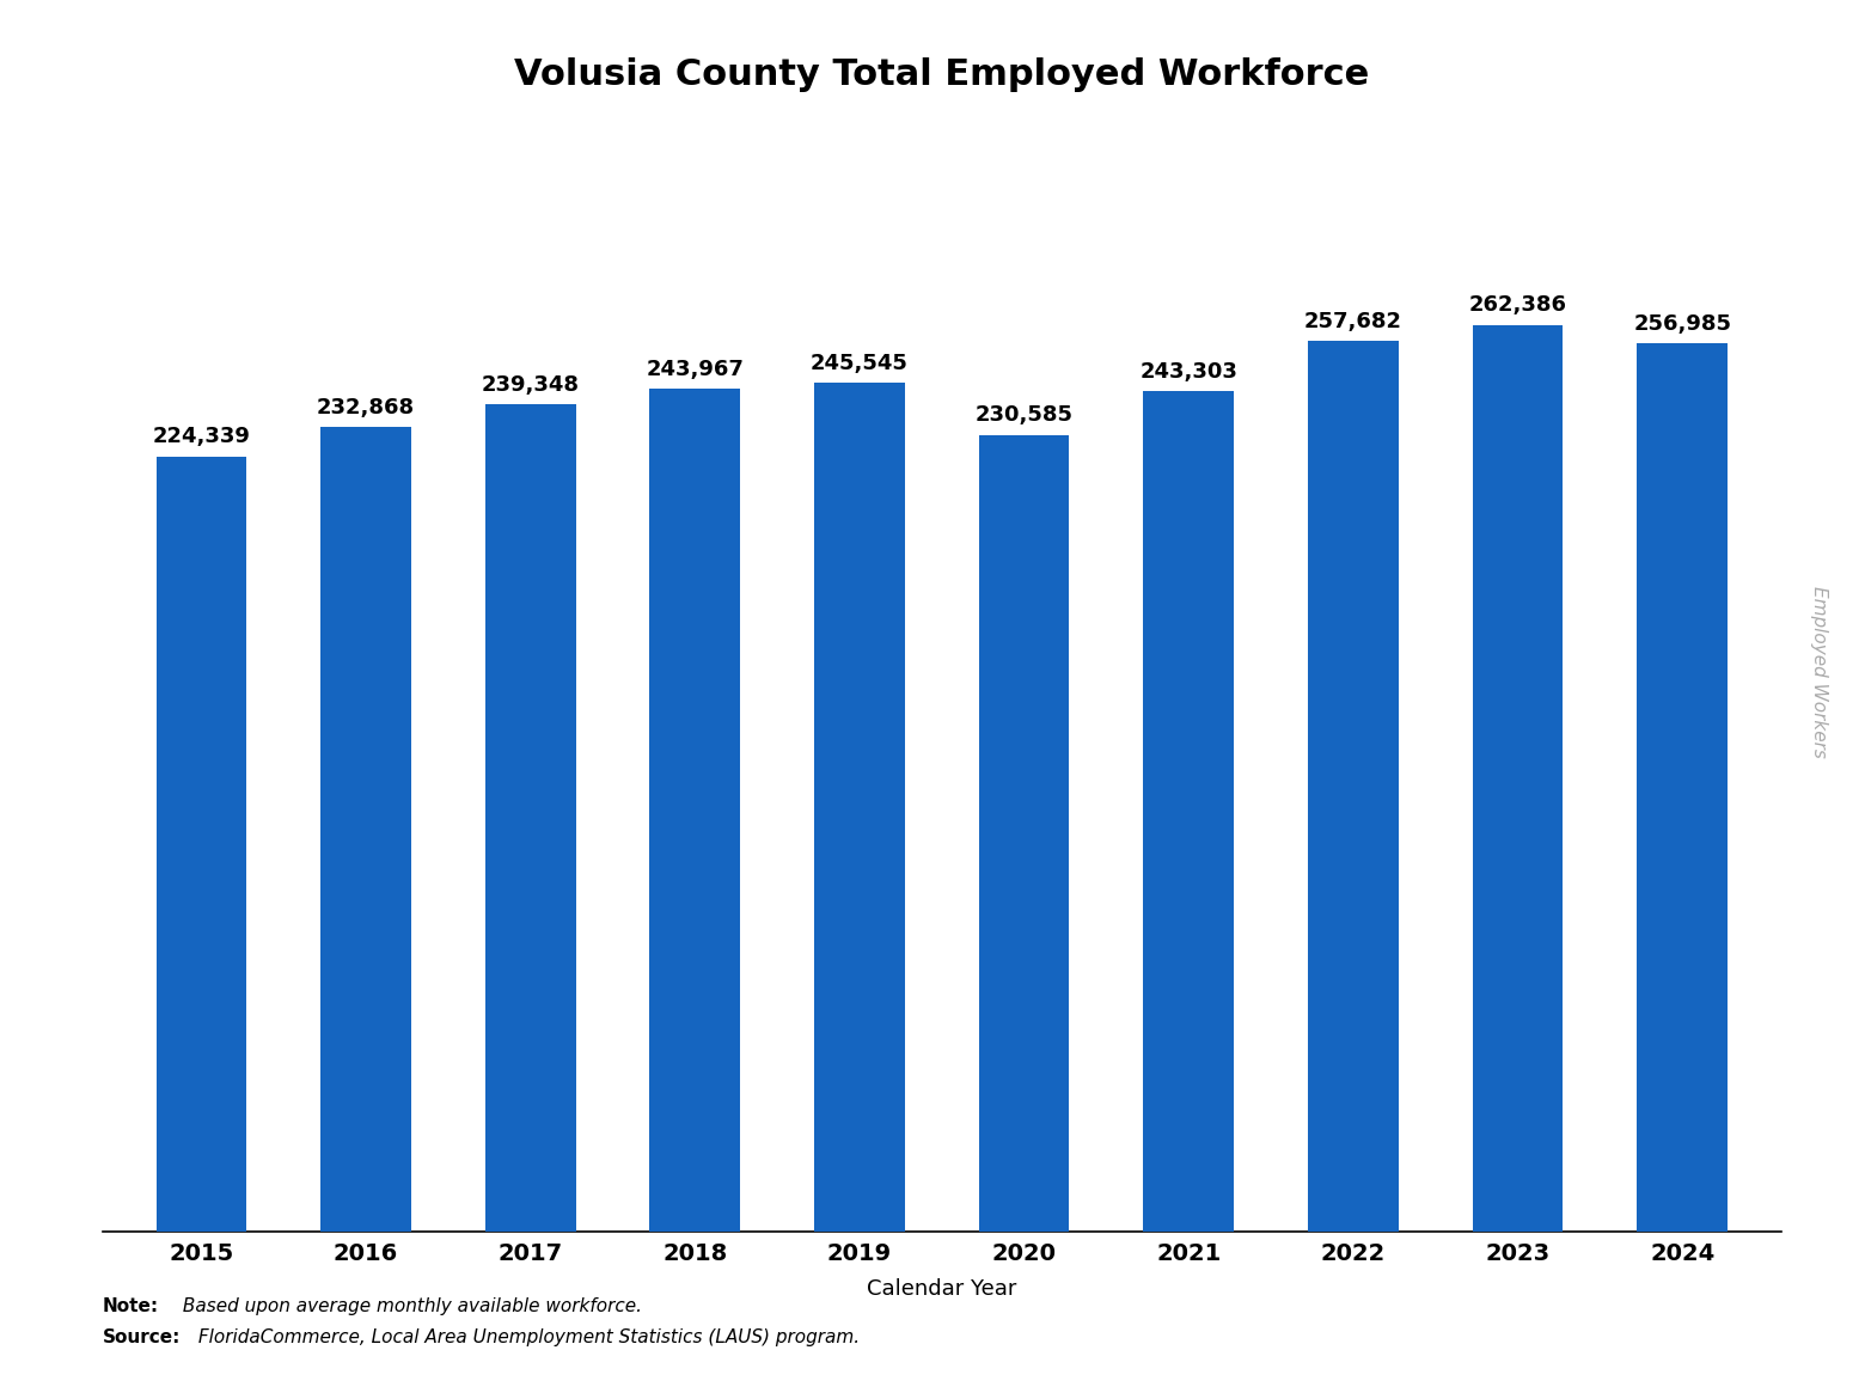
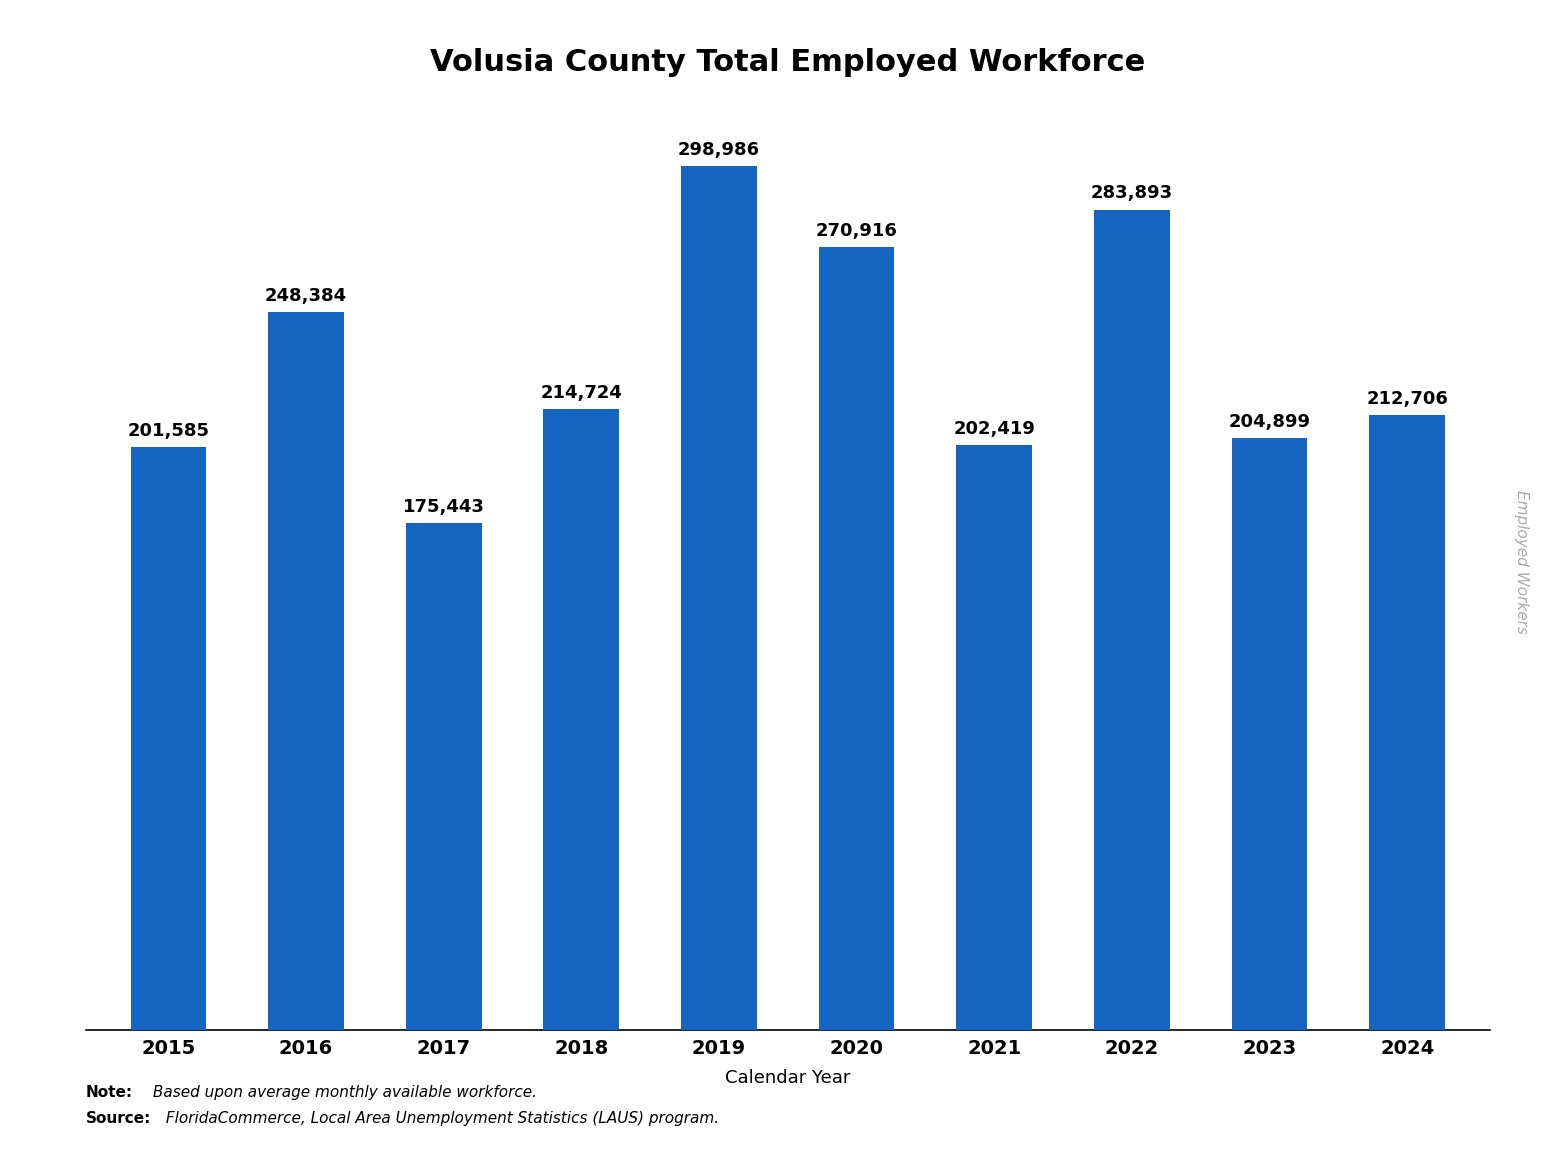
2015: 224,339 -> 201,585
2016: 232,868 -> 248,384
2017: 239,348 -> 175,443
2018: 243,967 -> 214,724
2019: 245,545 -> 298,986
2020: 230,585 -> 270,916
2021: 243,303 -> 202,419
2022: 257,682 -> 283,893
2023: 262,386 -> 204,899
2024: 256,985 -> 212,706
